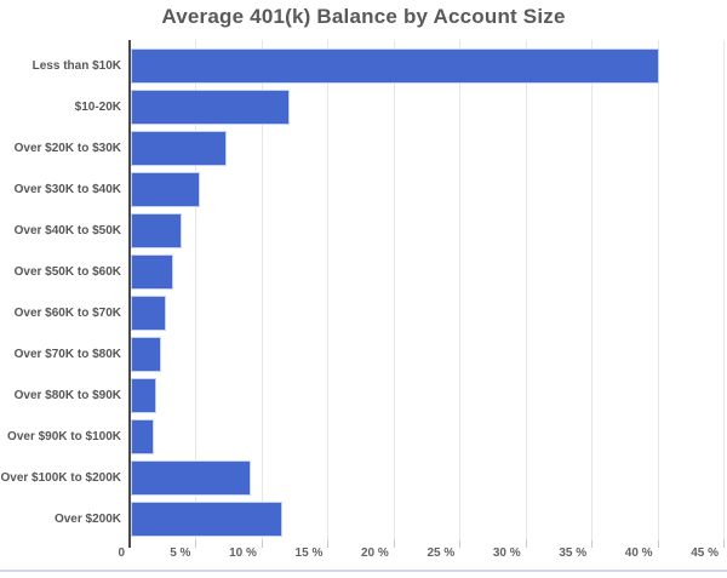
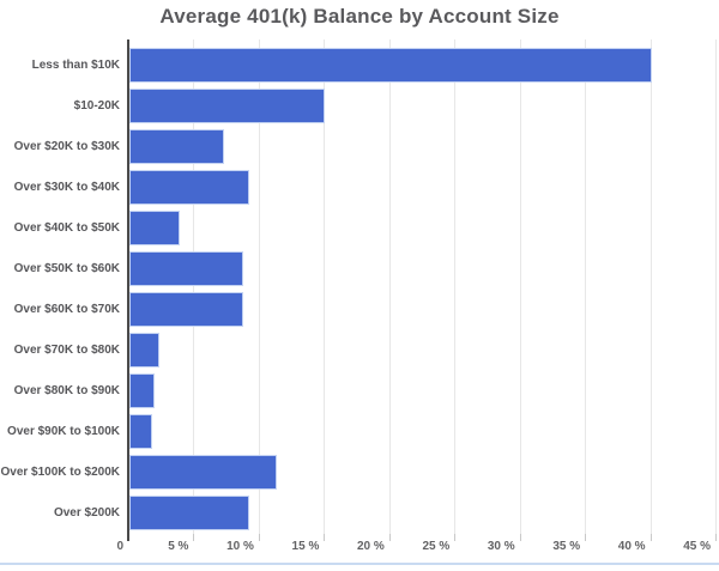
$10-20K: 12.0% -> 15.0%
Over $30K to $40K: 5.2% -> 9.2%
Over $50K to $60K: 3.2% -> 8.7%
Over $60K to $70K: 2.7% -> 8.7%
Over $100K to $200K: 9.1% -> 11.3%
Over $200K: 11.5% -> 9.2%
